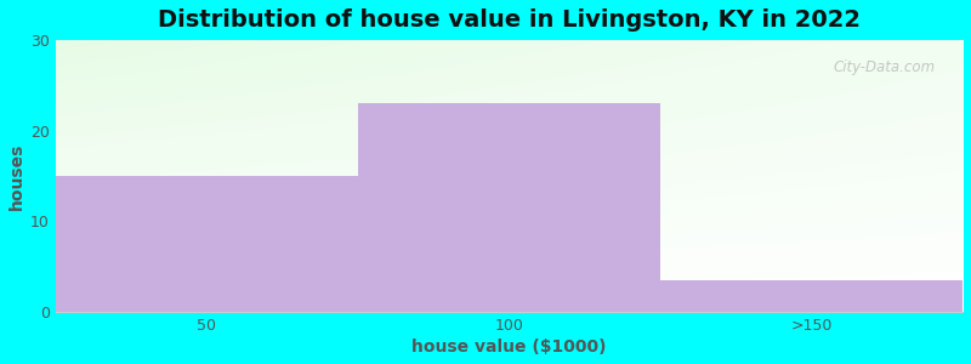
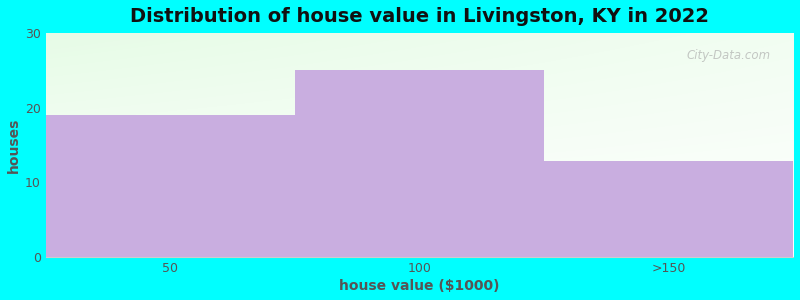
50: 15.0 -> 19.0
100: 23.0 -> 25.0
>150: 3.5 -> 12.8
